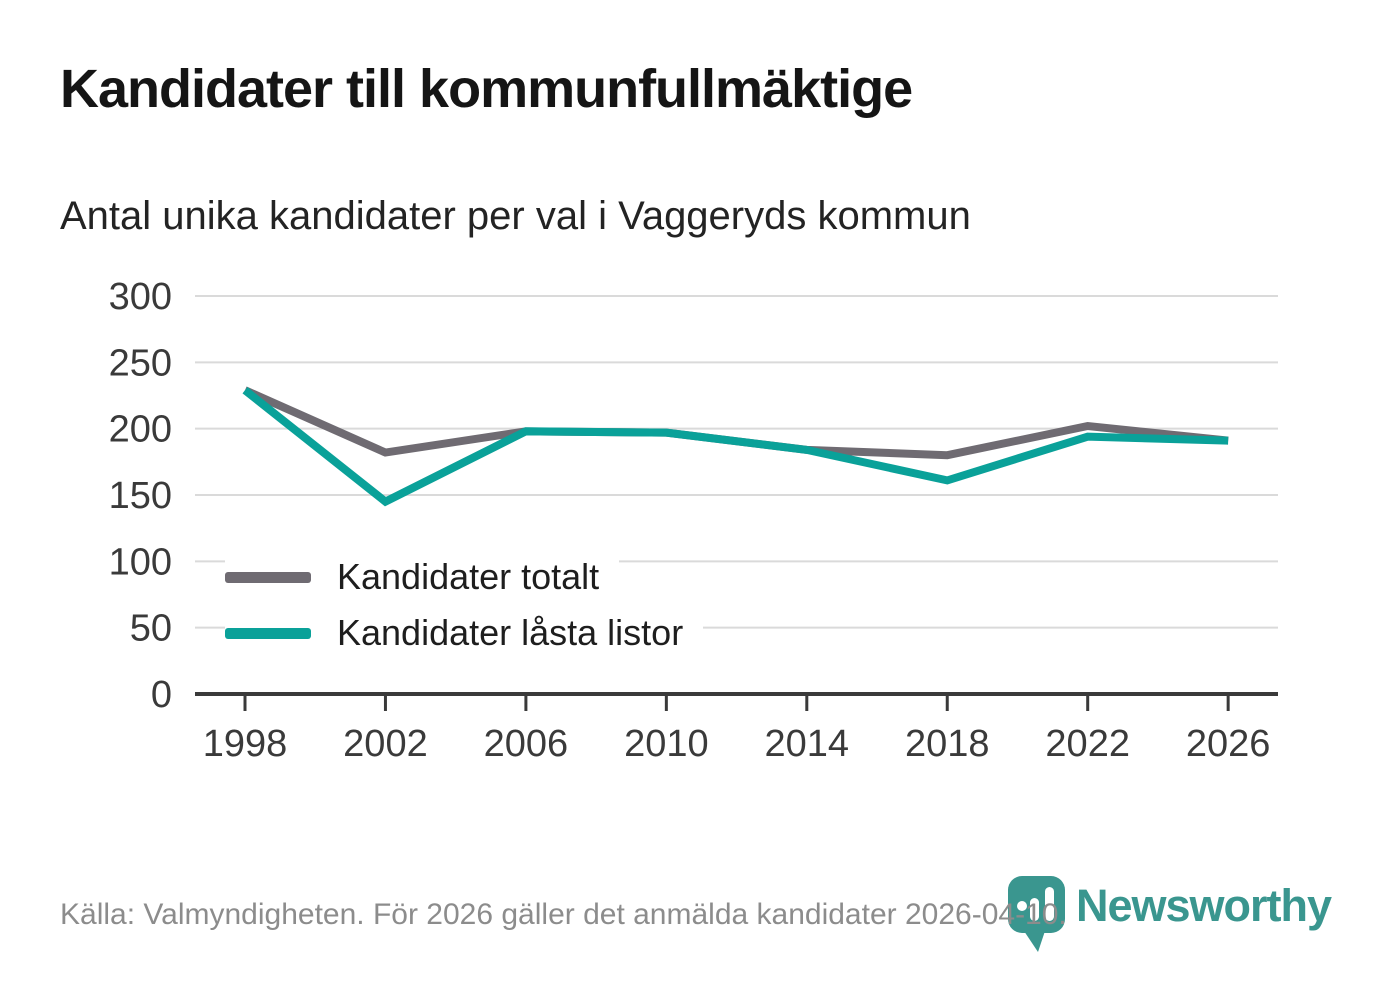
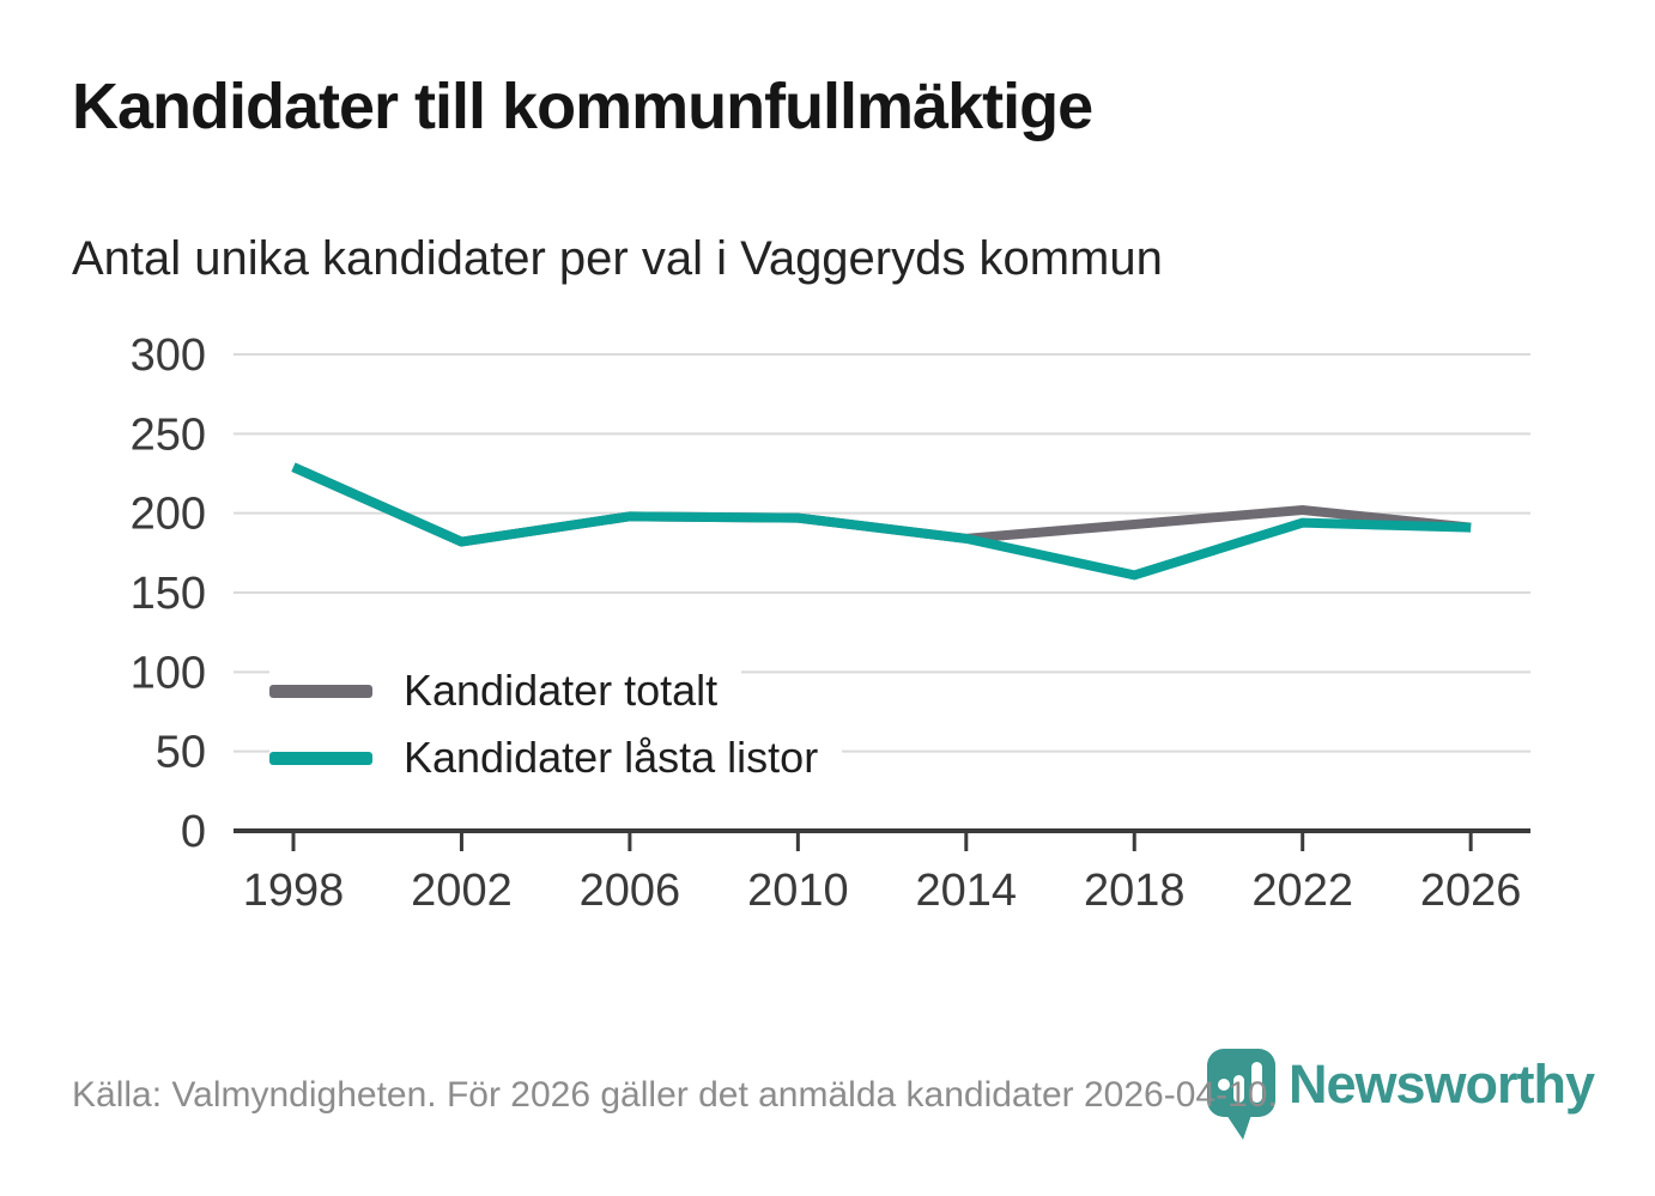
Kandidater låsta listor/2002: 145 -> 182
Kandidater totalt/2018: 180 -> 193
